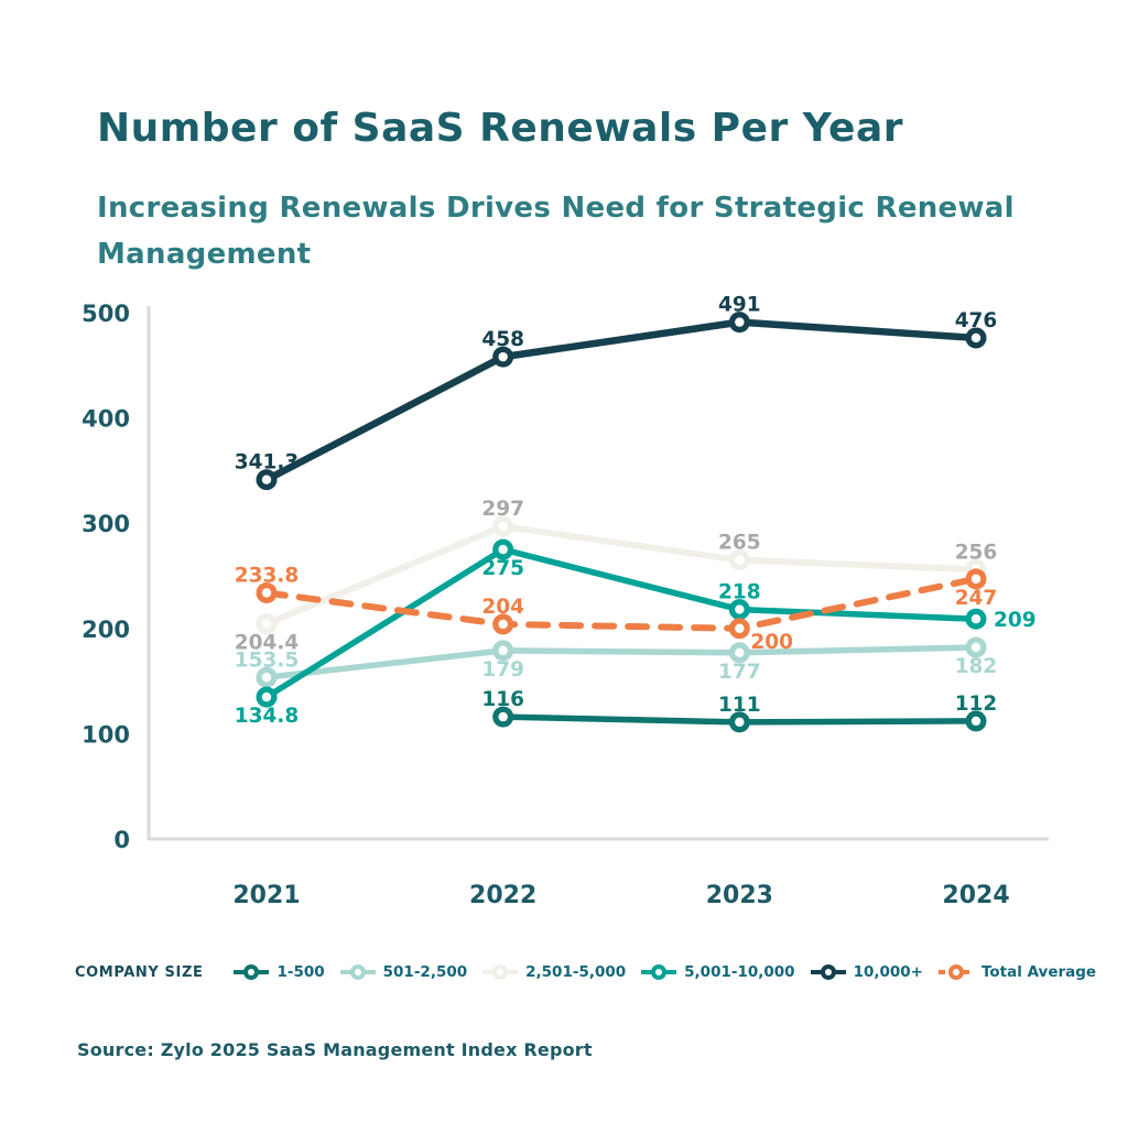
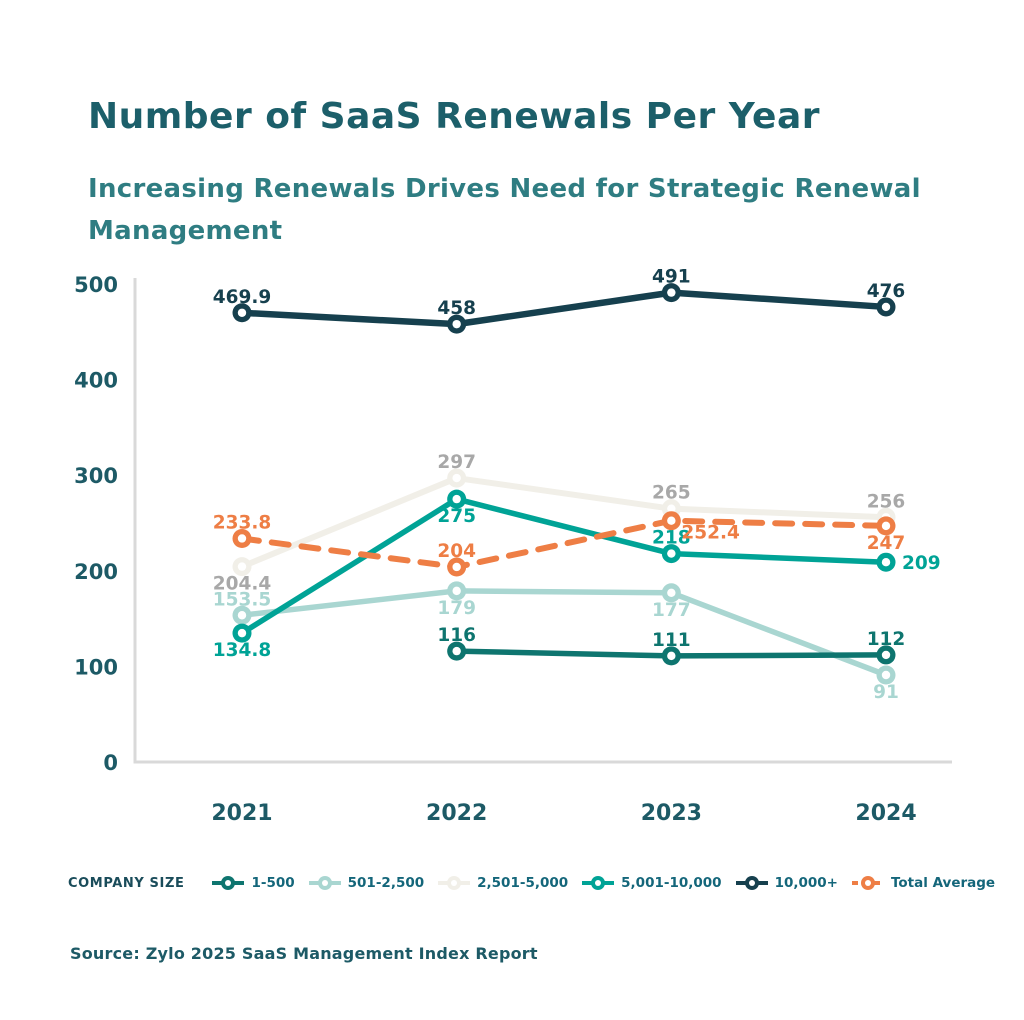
10,000+/2021: 341.3 -> 469.9
Total Average/2023: 200 -> 252.4
501-2,500/2024: 182 -> 91
